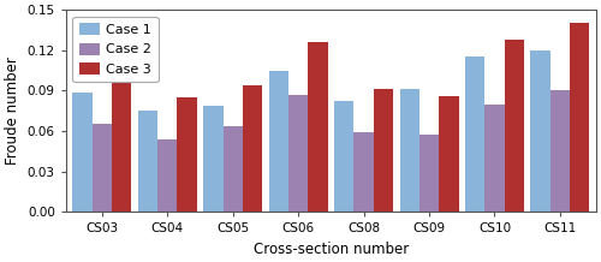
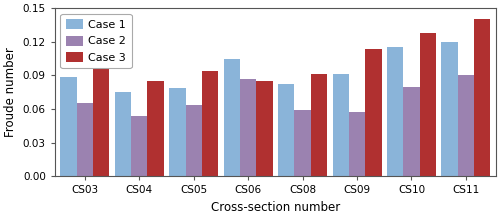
Case 3/CS06: 0.126 -> 0.085
Case 3/CS09: 0.086 -> 0.114
